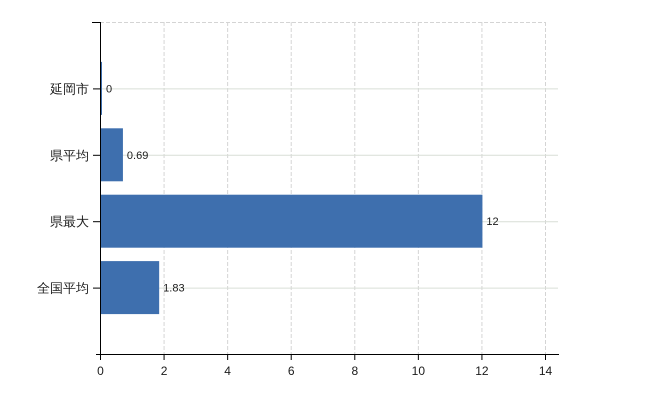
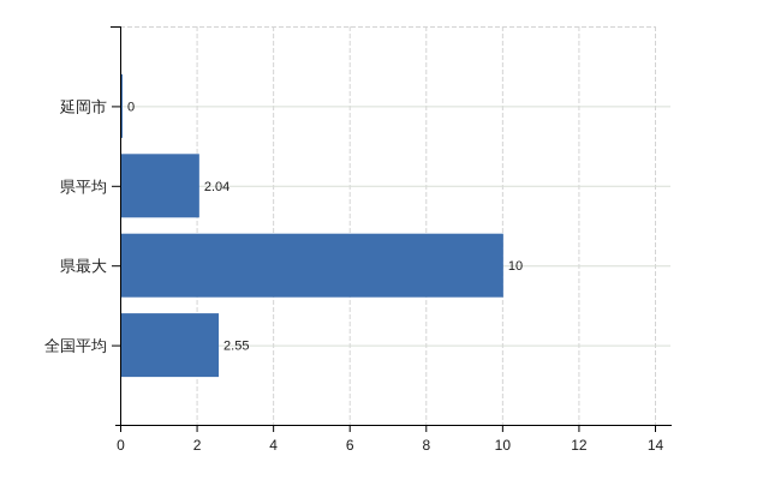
県平均: 0.69 -> 2.04
県最大: 12 -> 10
全国平均: 1.83 -> 2.55
